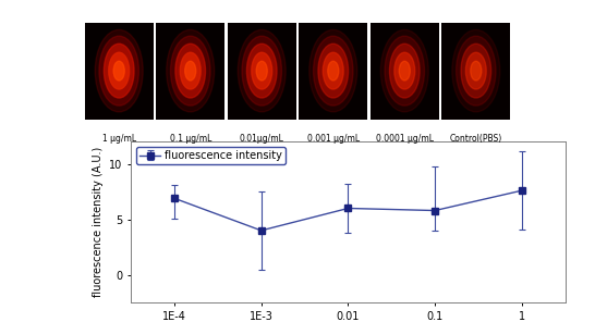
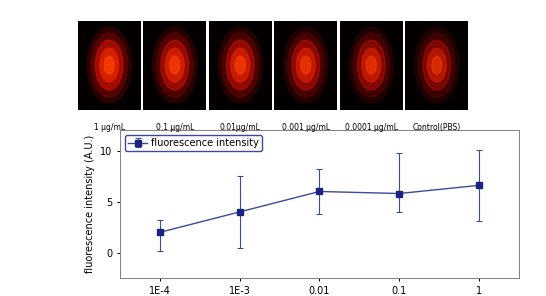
1E-4: 6.9 -> 2.0
1: 7.6 -> 6.6
